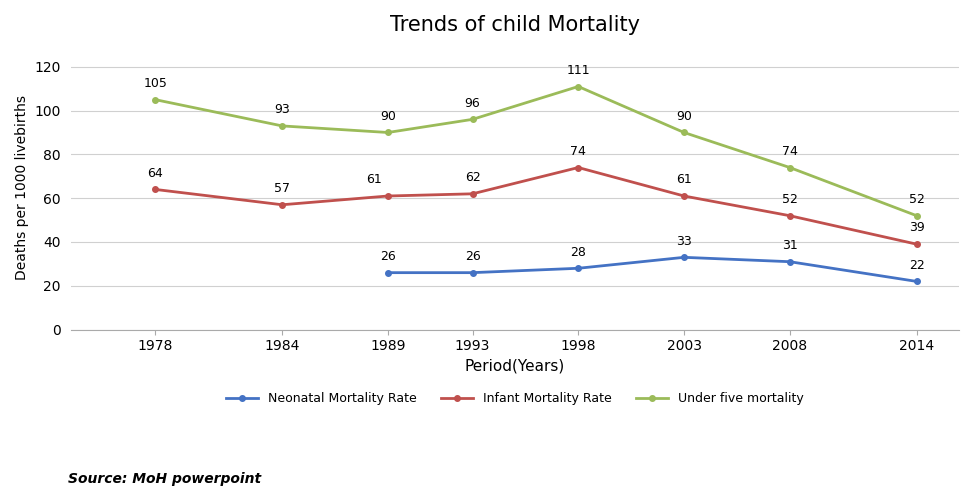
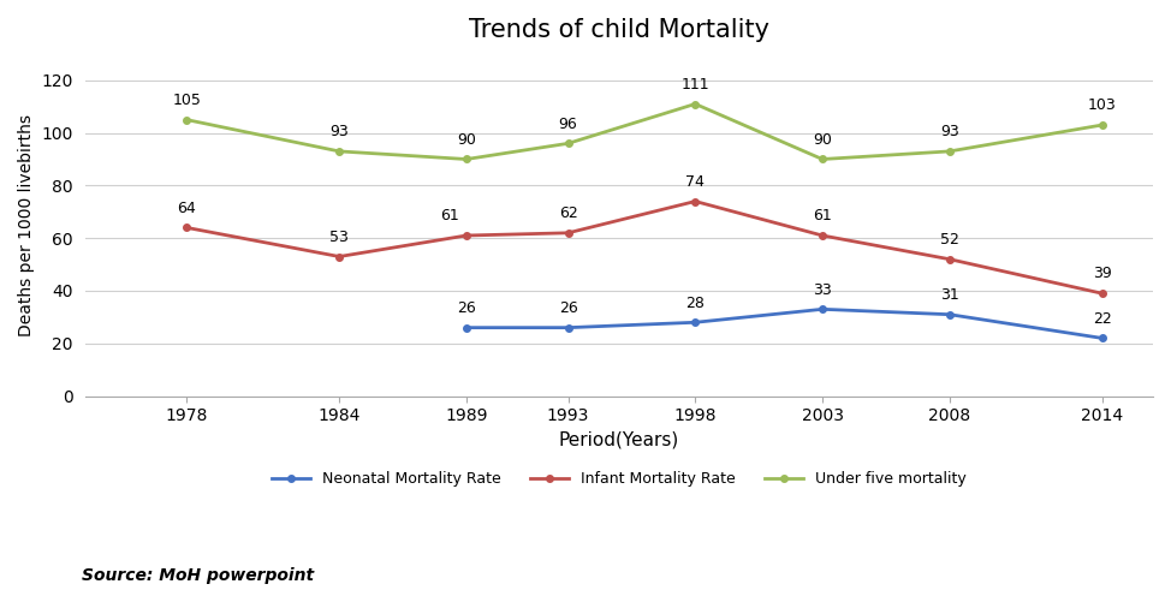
Infant Mortality Rate/1984: 57 -> 53
Under five mortality/2008: 74 -> 93
Under five mortality/2014: 52 -> 103
